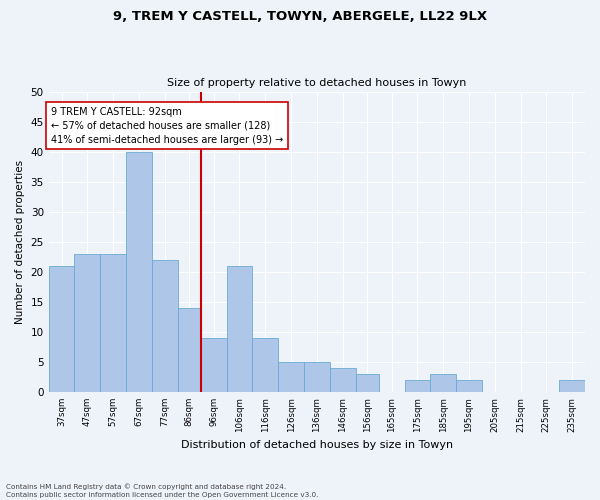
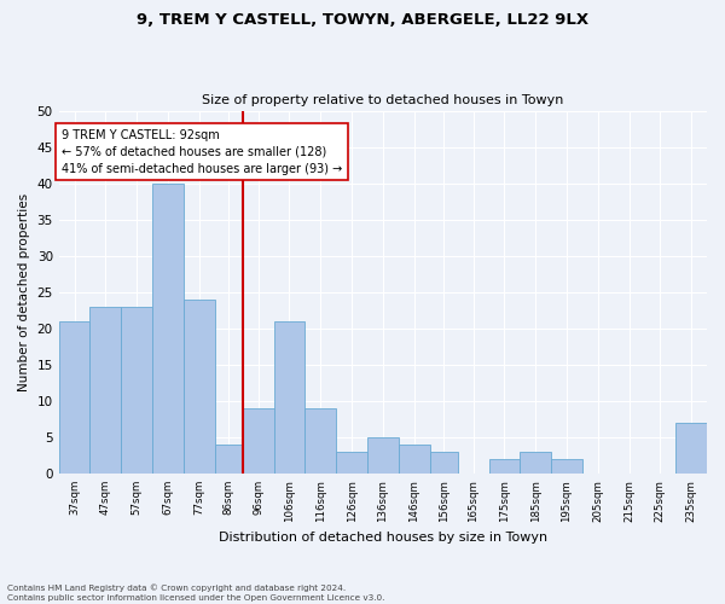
77sqm: 22 -> 24
86sqm: 14 -> 4
126sqm: 5 -> 3
235sqm: 2 -> 7
